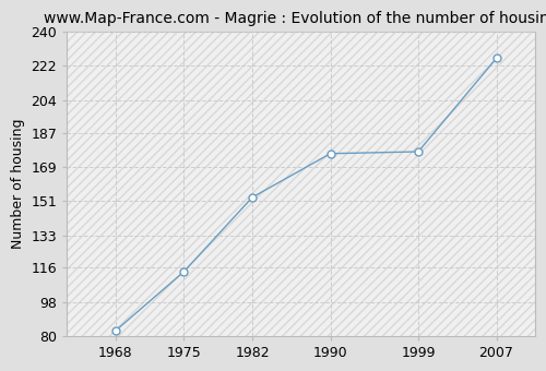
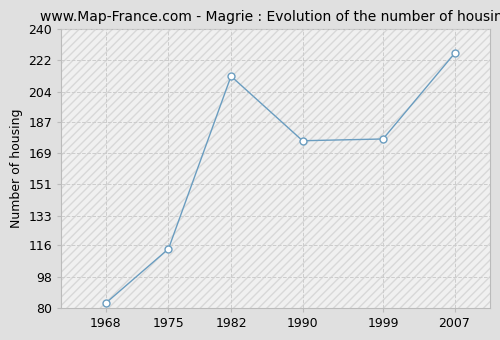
1982: 153 -> 213
